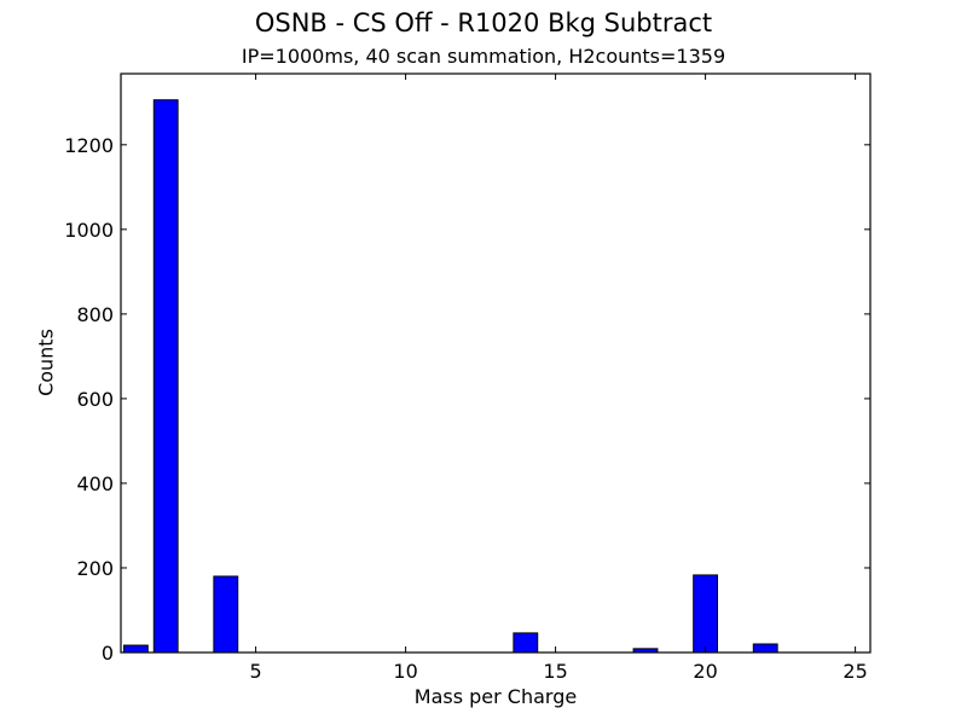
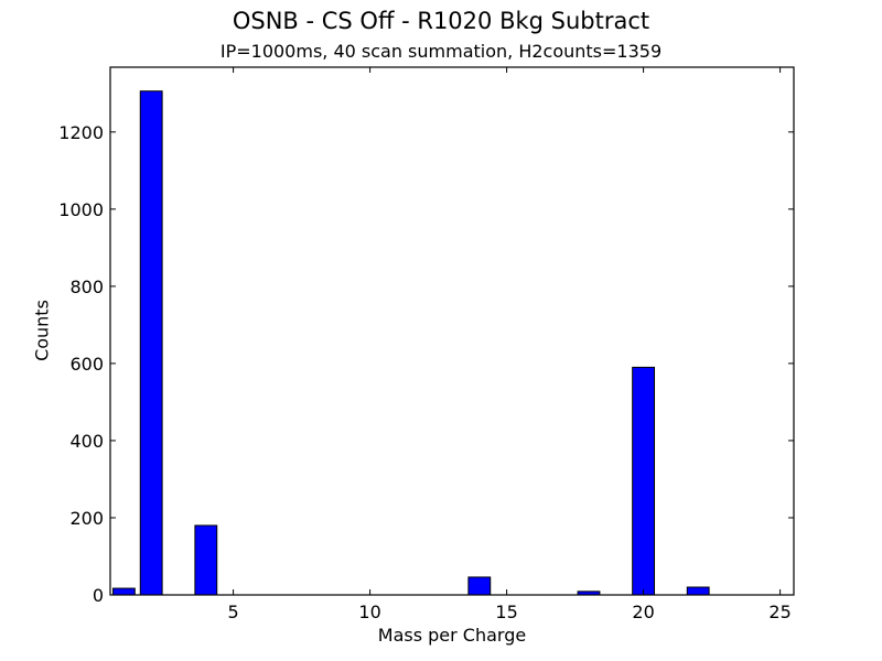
20: 180 -> 590
